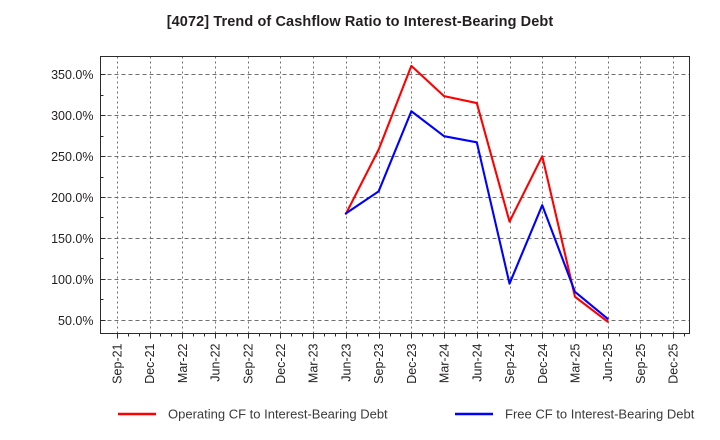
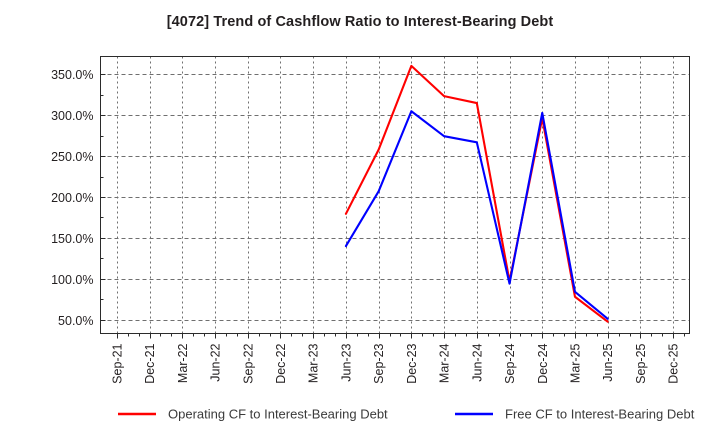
Free CF to Interest-Bearing Debt/Jun-23: 180% -> 140%
Operating CF to Interest-Bearing Debt/Sep-24: 170% -> 100%
Operating CF to Interest-Bearing Debt/Dec-24: 250% -> 300%
Free CF to Interest-Bearing Debt/Dec-24: 190% -> 300%
